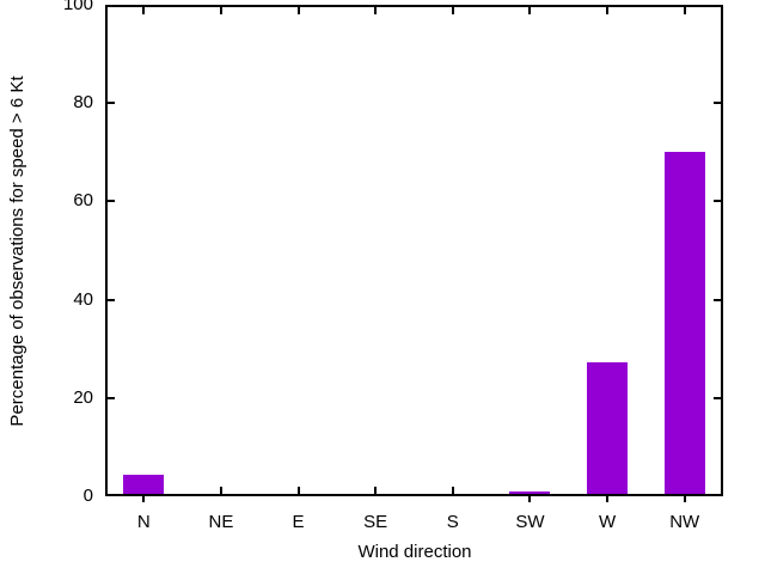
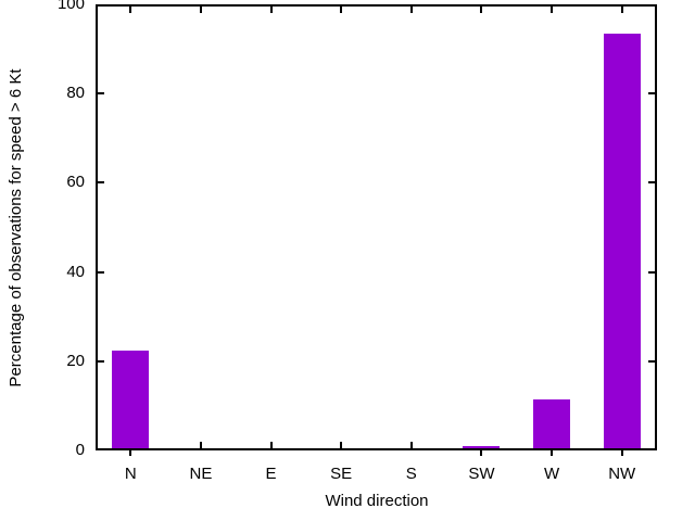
N: 4 -> 22
W: 27 -> 11
NW: 70 -> 93
